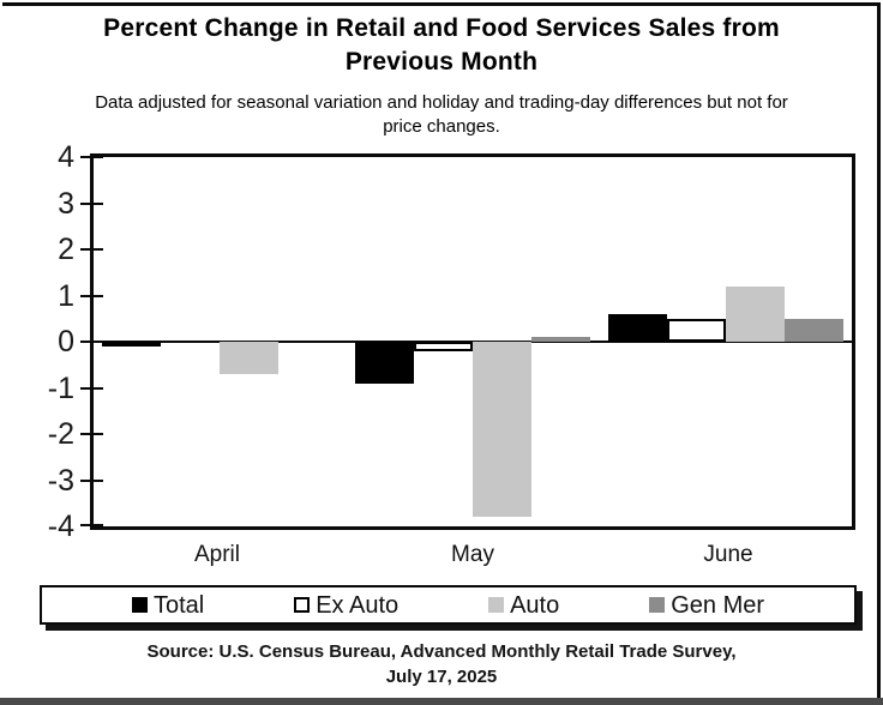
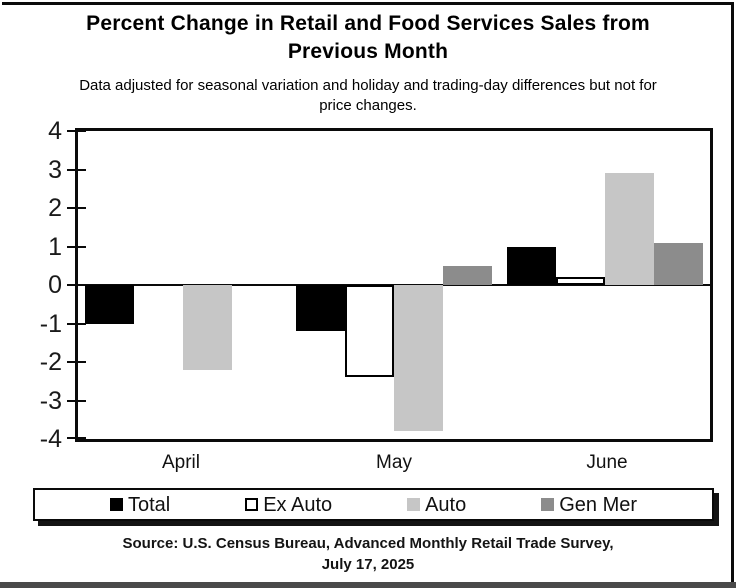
Total/April: -0.1 -> -1.0
Auto/April: -0.7 -> -2.2
Total/May: -0.9 -> -1.2
Ex Auto/May: -0.2 -> -2.4
Gen Mer/May: 0.1 -> 0.5
Total/June: 0.6 -> 1.0
Ex Auto/June: 0.5 -> 0.2
Auto/June: 1.2 -> 2.9
Gen Mer/June: 0.5 -> 1.1
